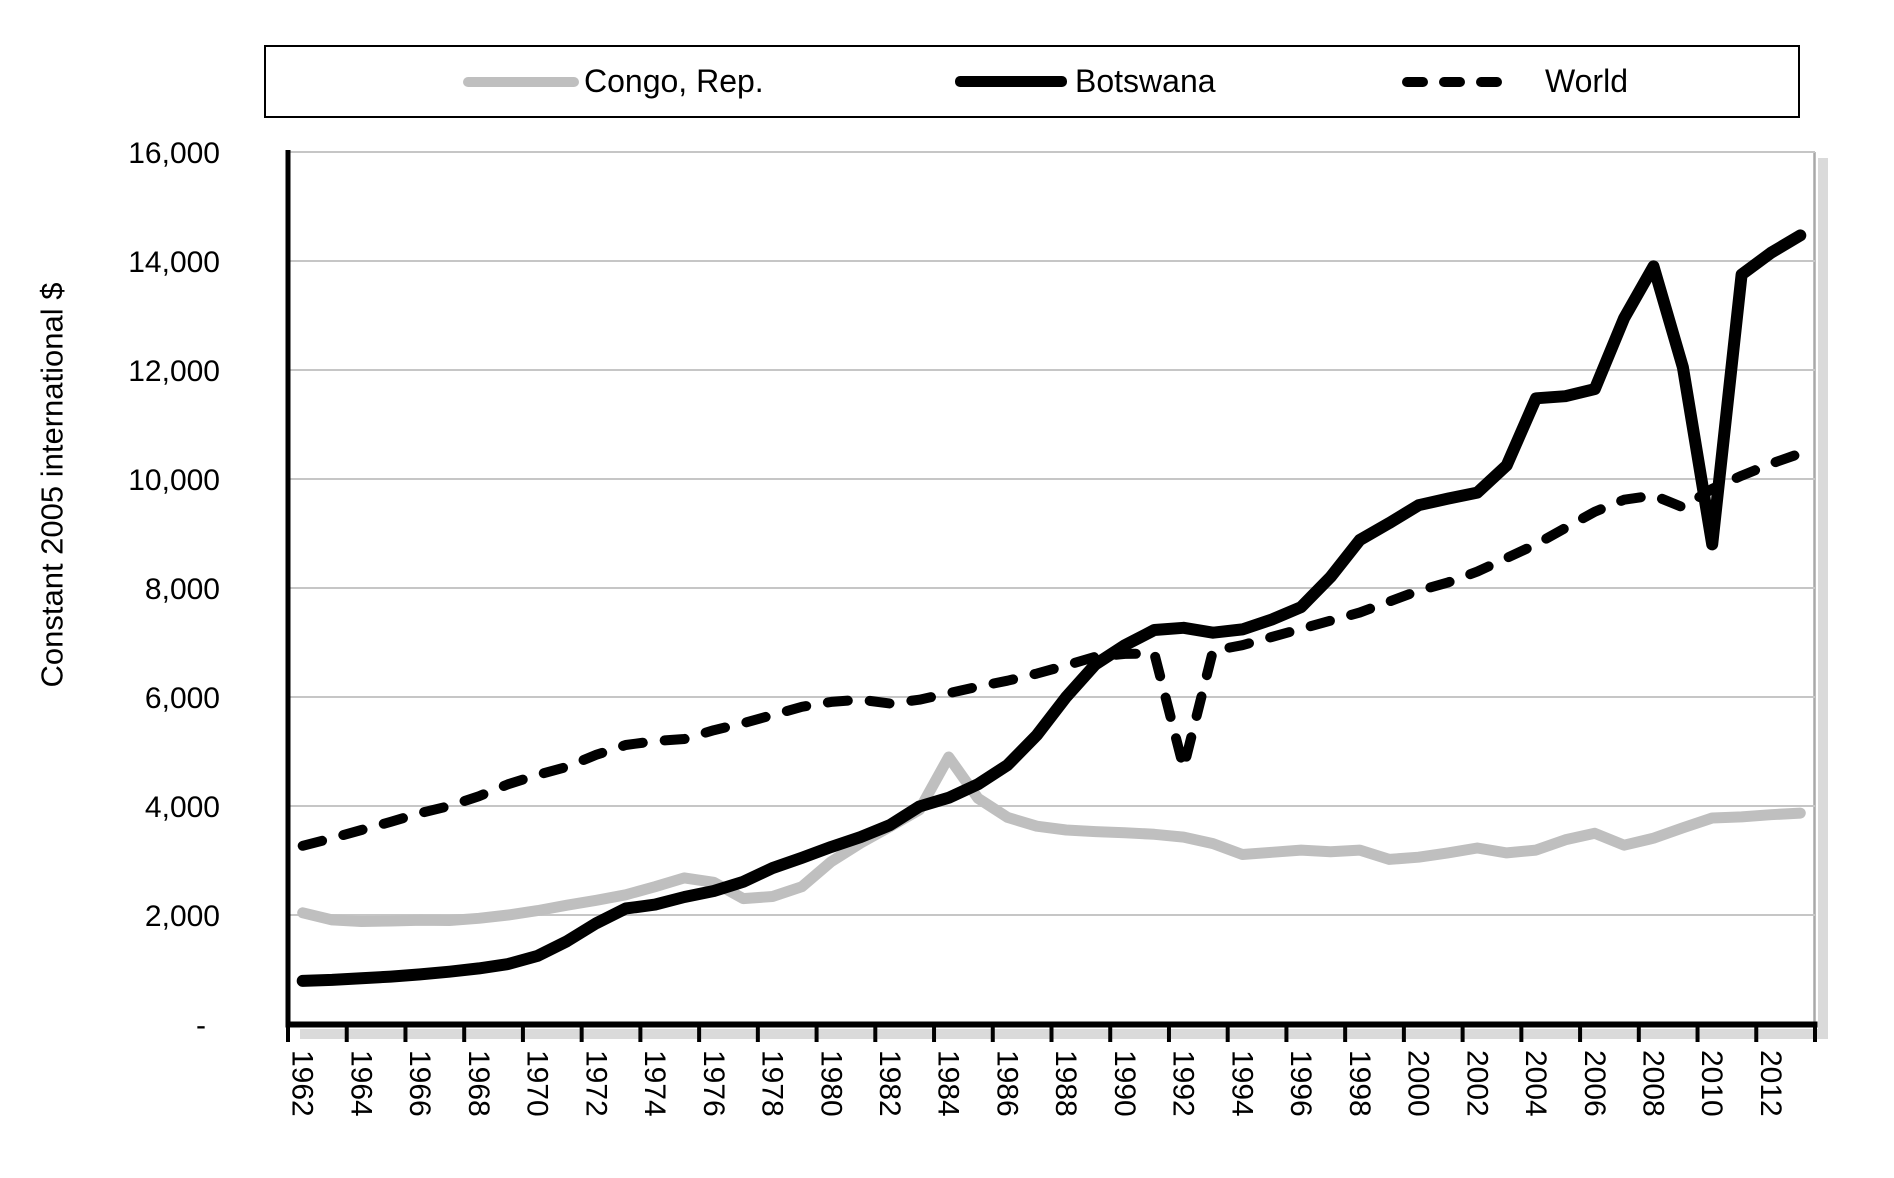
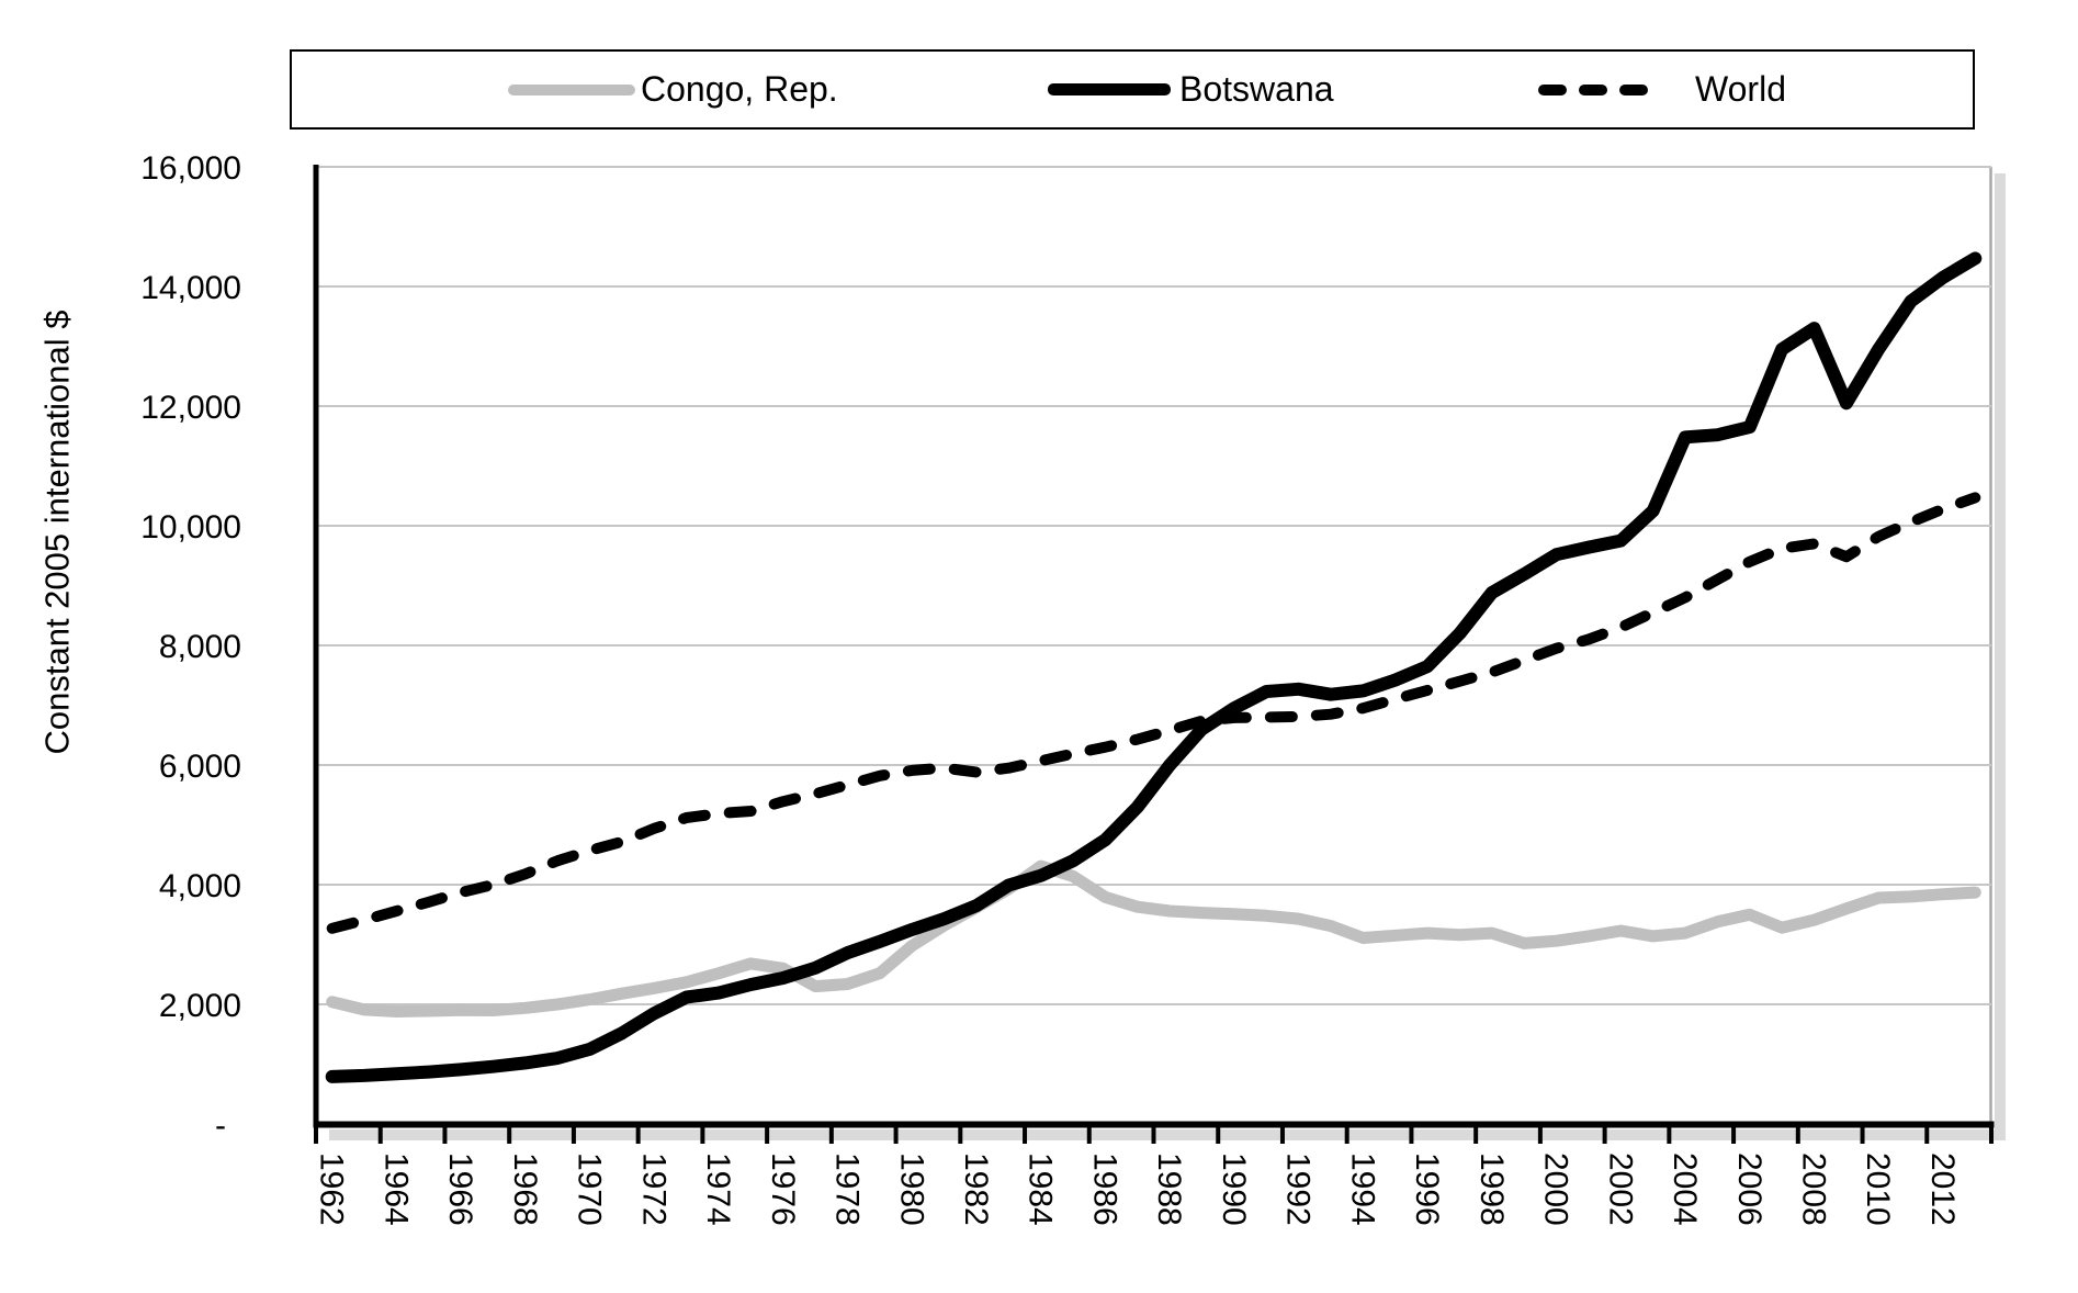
Congo, Rep./1984: 4900 -> 4300
World/1992: 4700 -> 6800
Botswana/2008: 13900 -> 13300
Botswana/2010: 8800 -> 13000
